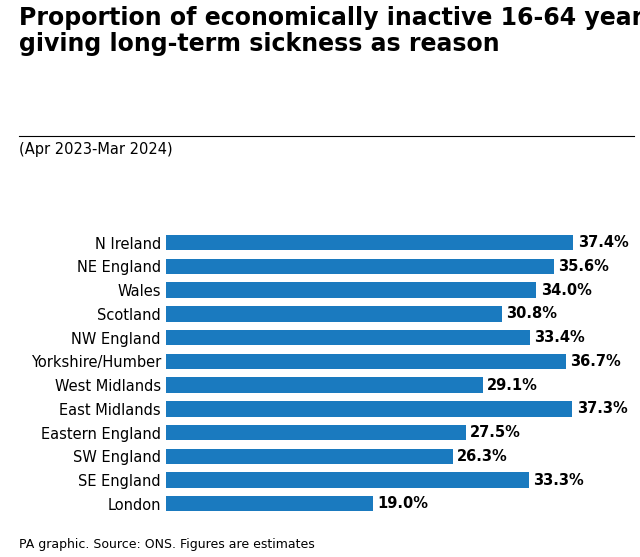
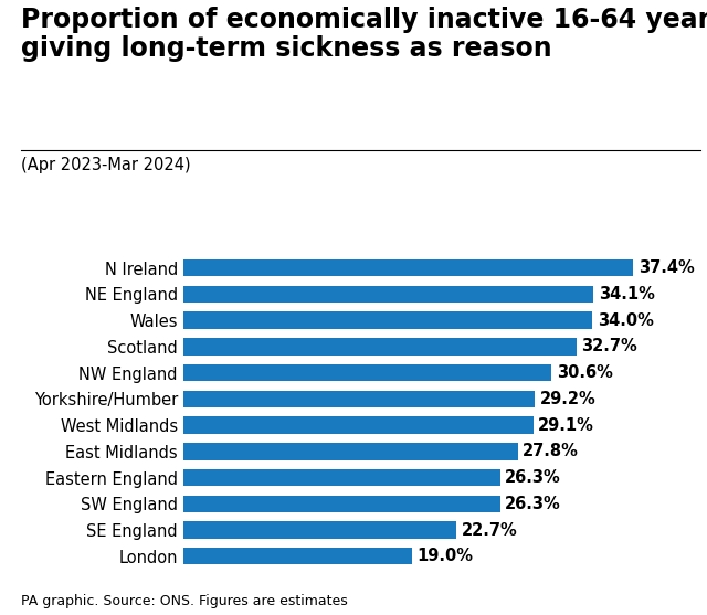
NE England: 35.6% -> 34.1%
Scotland: 30.8% -> 32.7%
NW England: 33.4% -> 30.6%
Yorkshire/Humber: 36.7% -> 29.2%
East Midlands: 37.3% -> 27.8%
Eastern England: 27.5% -> 26.3%
SE England: 33.3% -> 22.7%
